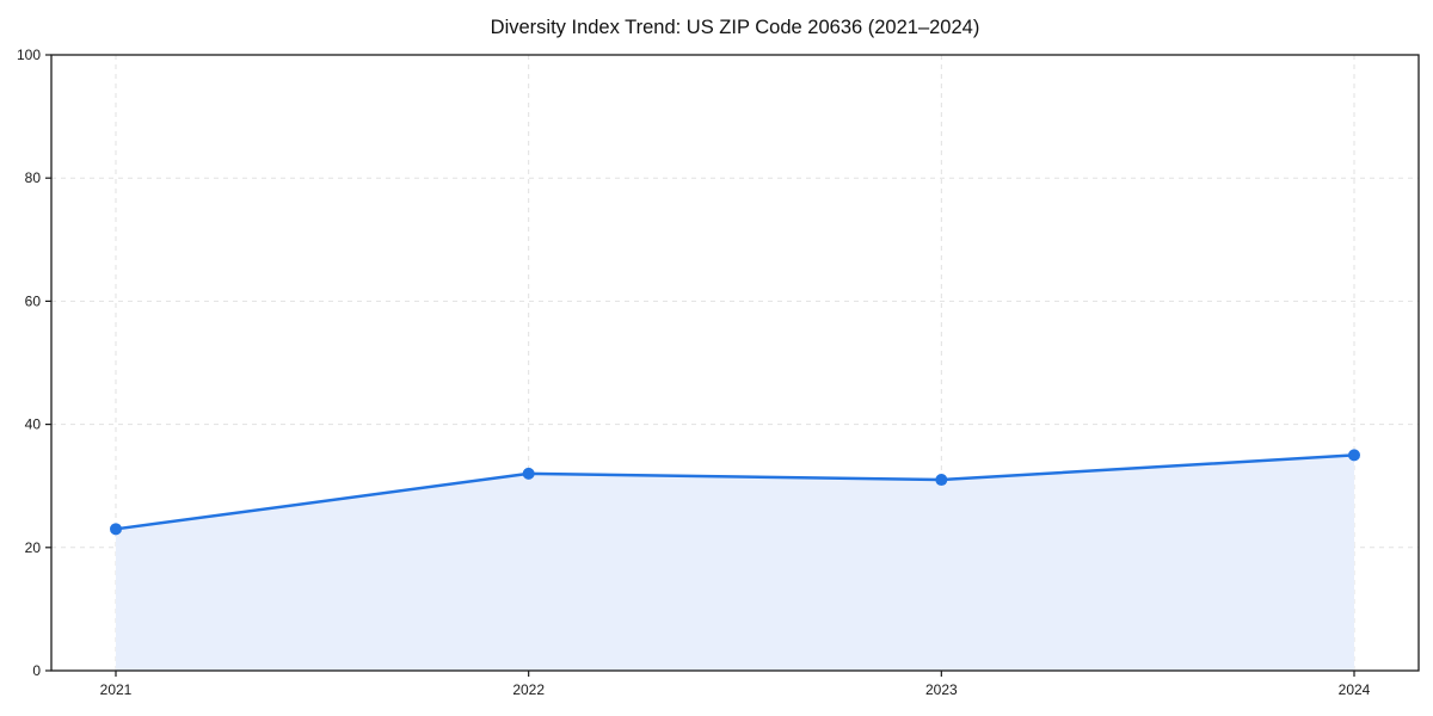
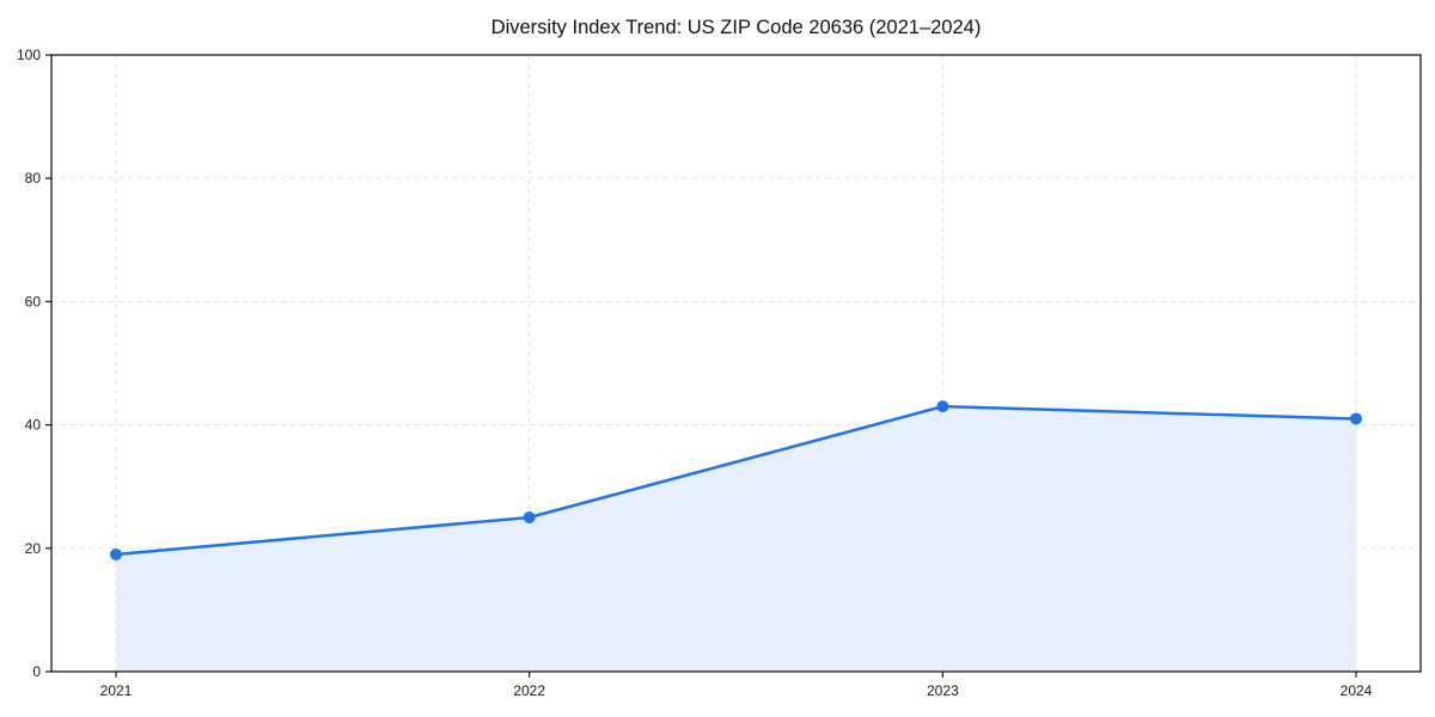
2021: 23 -> 19
2022: 32 -> 25
2023: 31 -> 43
2024: 35 -> 41
